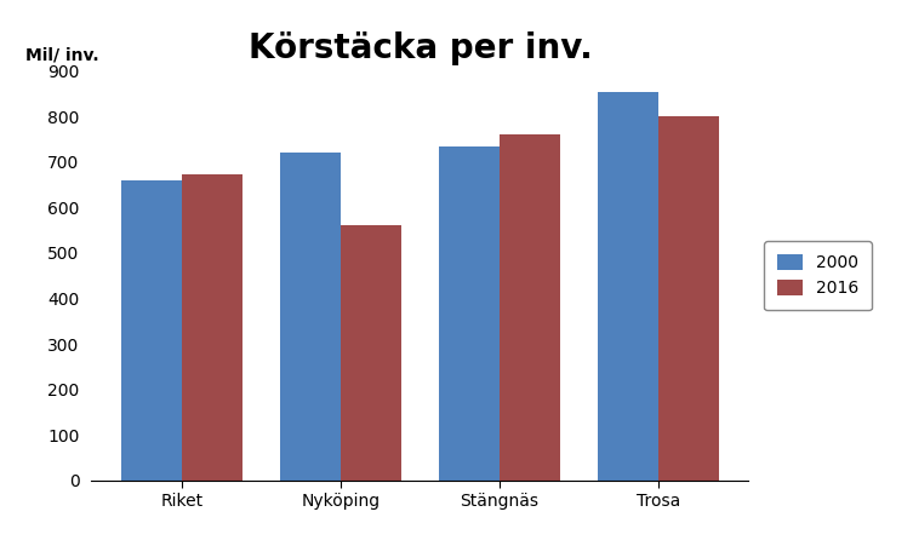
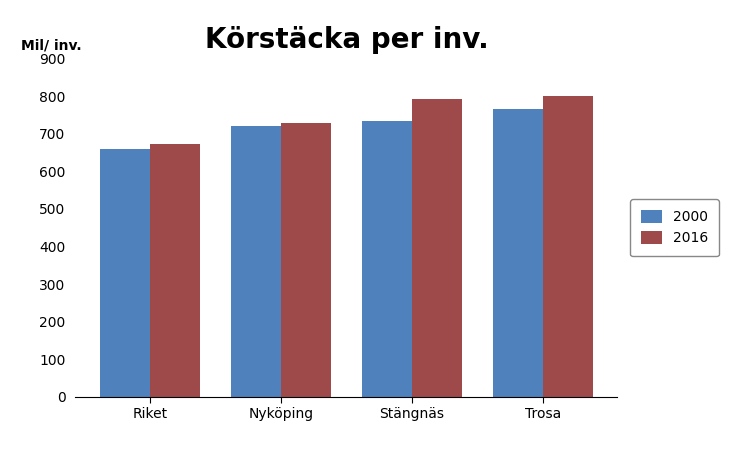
2016/Nyköping: 560 -> 728
2016/Stängnäs: 760 -> 792
2000/Trosa: 855 -> 765
